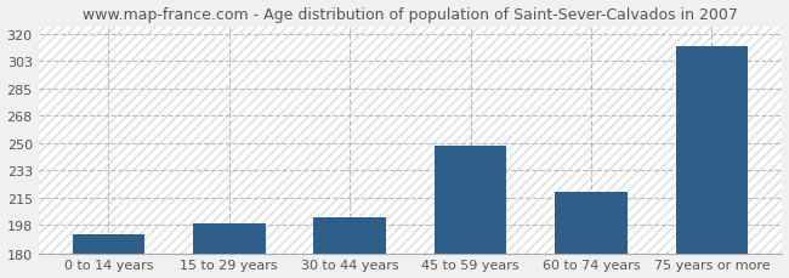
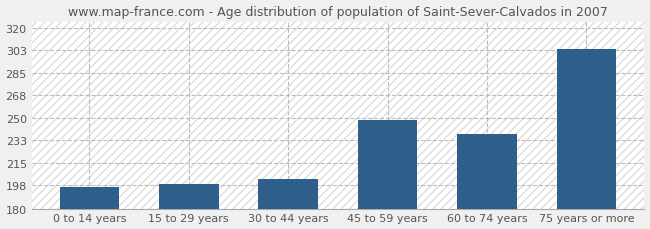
0 to 14 years: 192 -> 197
60 to 74 years: 219 -> 238
75 years or more: 312 -> 304
